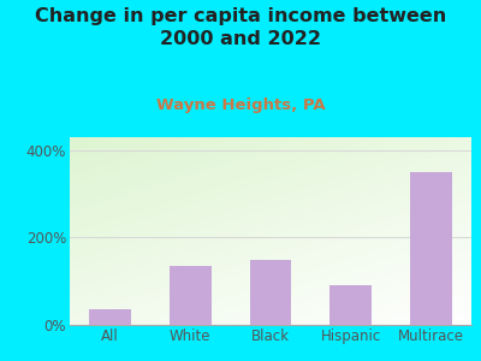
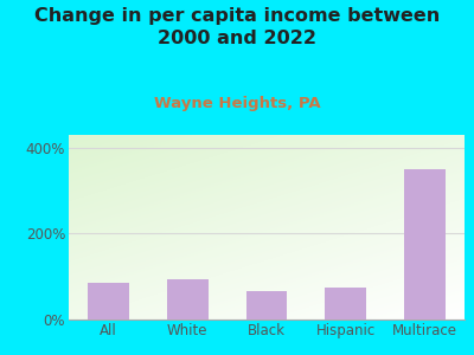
All: 35% -> 85%
White: 135% -> 95%
Black: 150% -> 65%
Hispanic: 90% -> 75%
